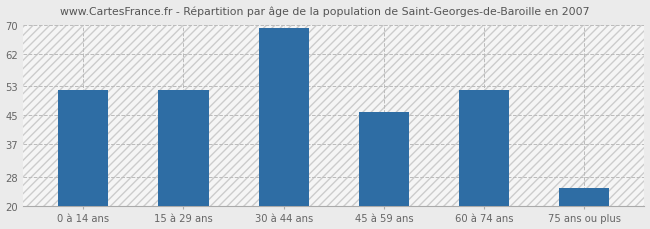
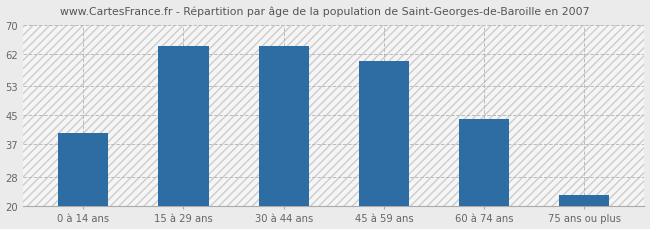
0 à 14 ans: 52 -> 40
15 à 29 ans: 52 -> 64
30 à 44 ans: 69 -> 64
45 à 59 ans: 46 -> 60
60 à 74 ans: 52 -> 44
75 ans ou plus: 25 -> 23
